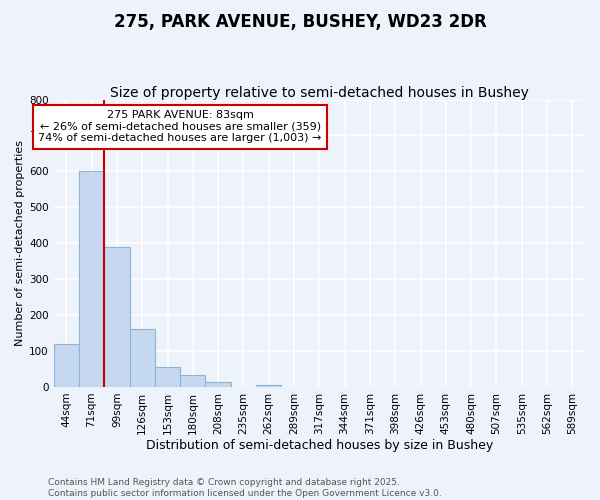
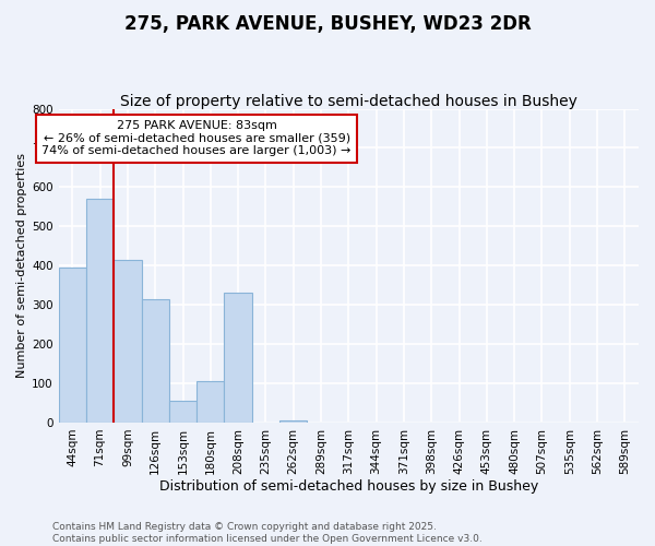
44sqm: 120 -> 395
71sqm: 600 -> 570
99sqm: 390 -> 415
126sqm: 160 -> 315
180sqm: 33 -> 105
208sqm: 15 -> 330
